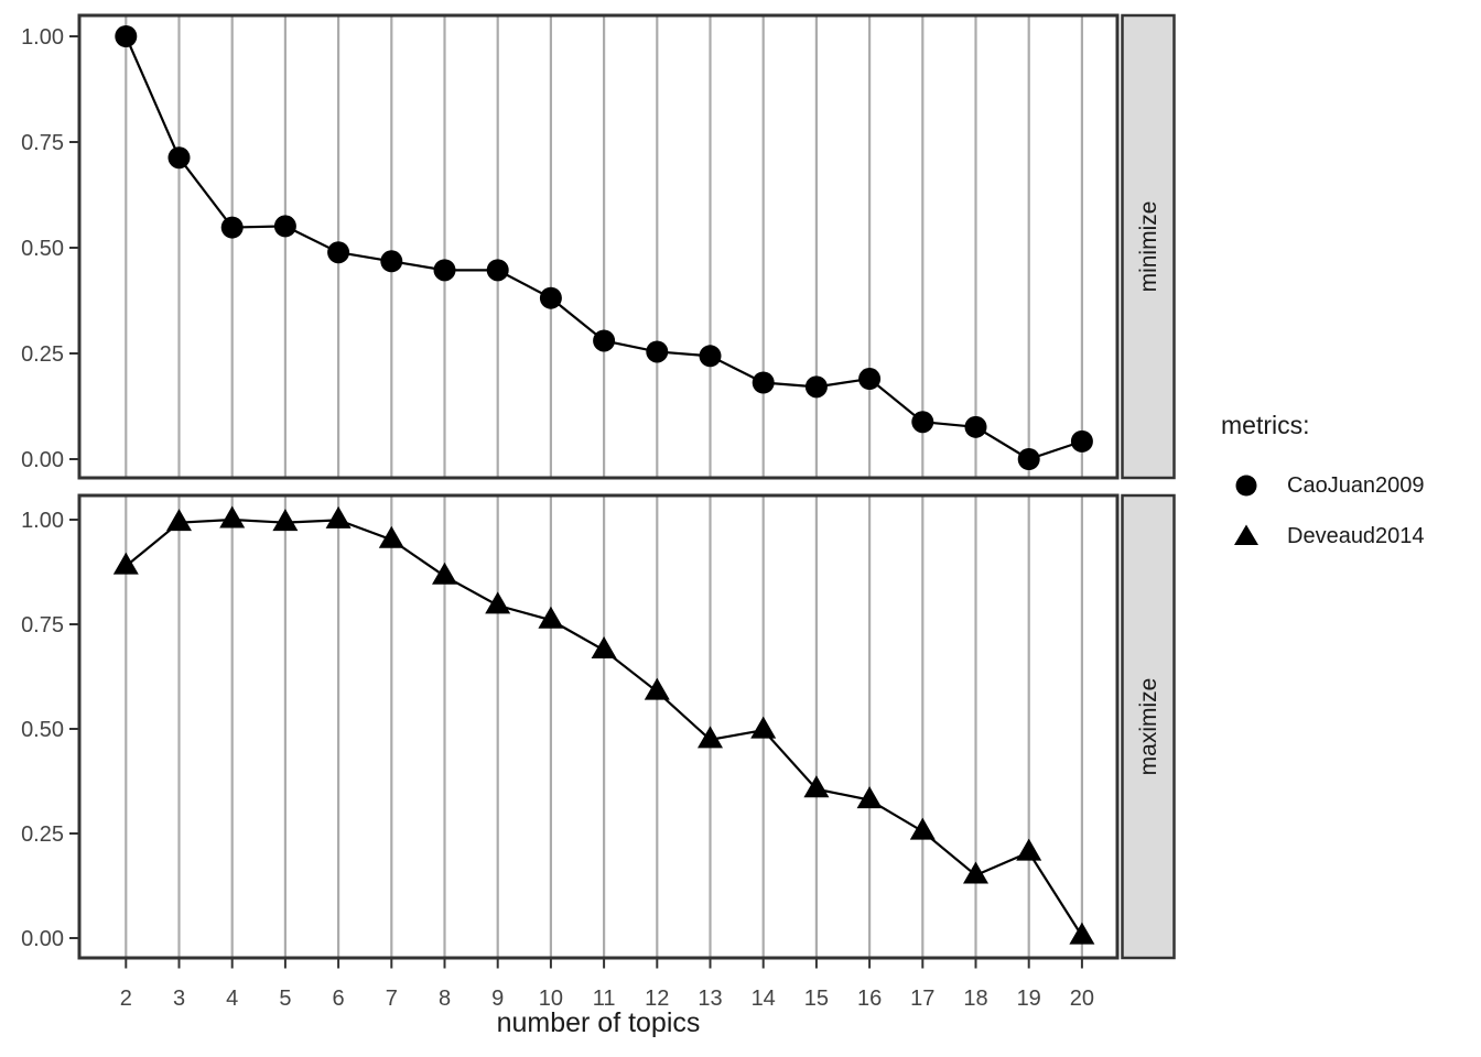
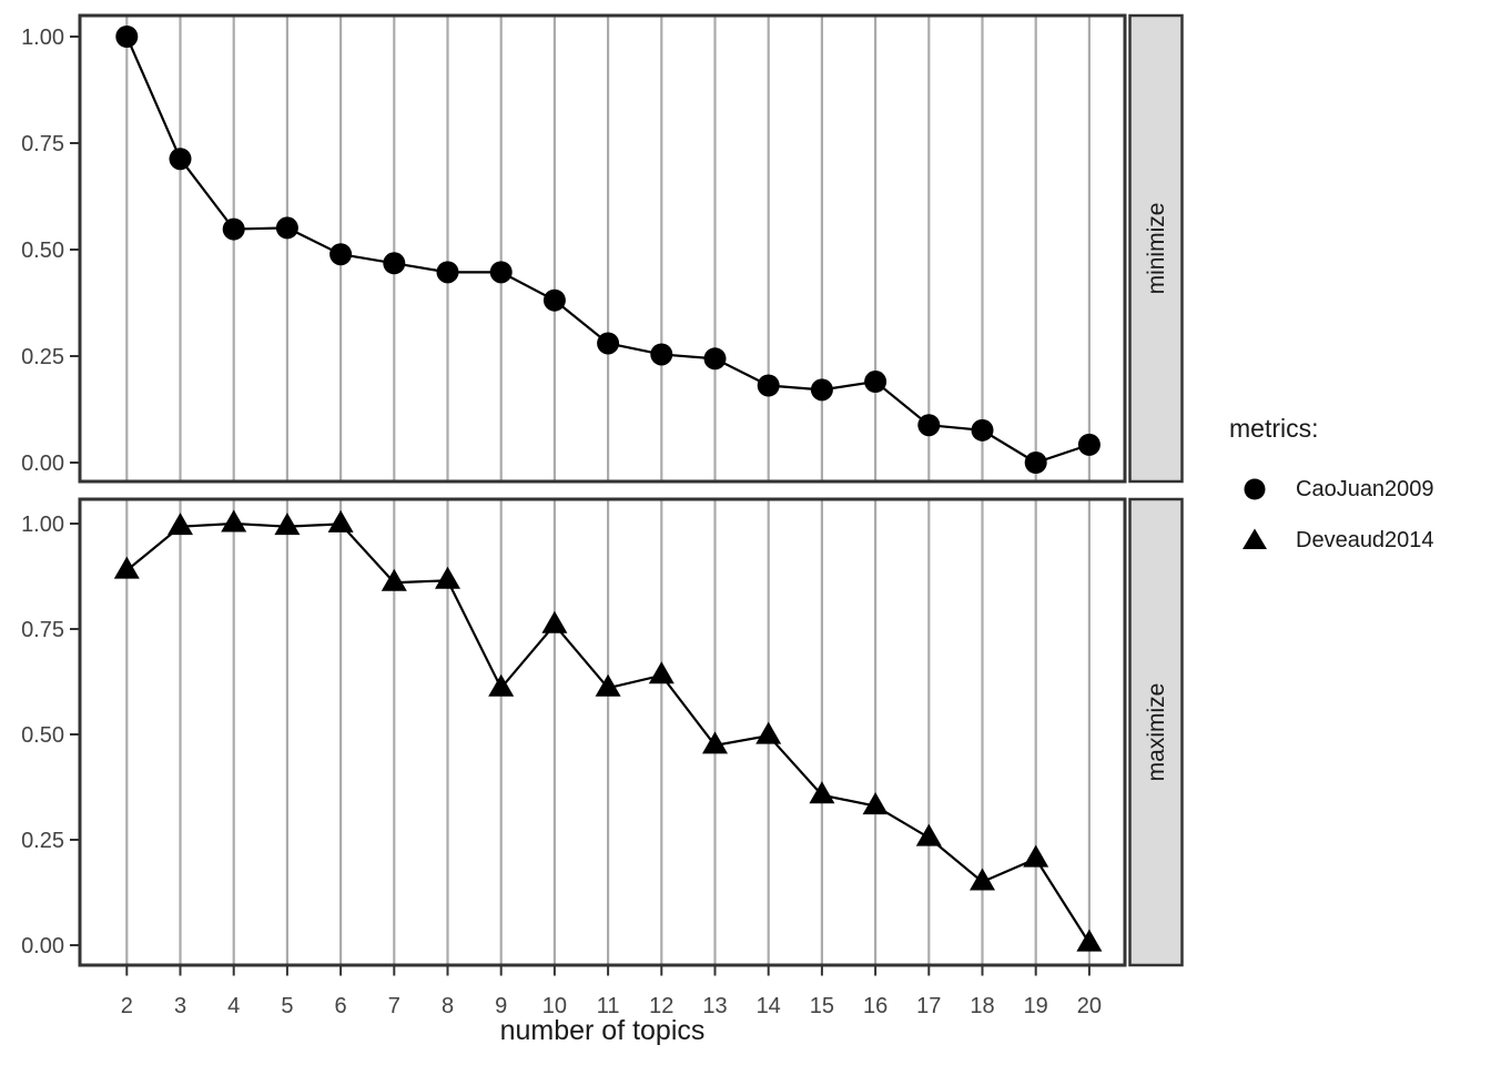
Deveaud2014/7: 0.95 -> 0.86
Deveaud2014/9: 0.80 -> 0.61
Deveaud2014/11: 0.69 -> 0.61
Deveaud2014/12: 0.59 -> 0.64
